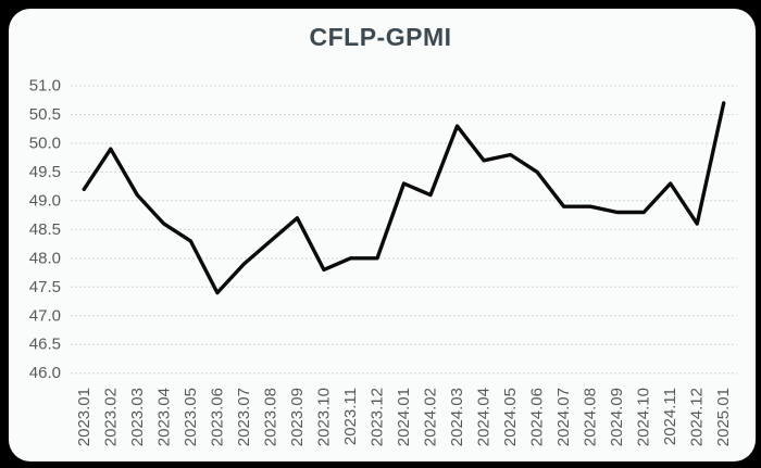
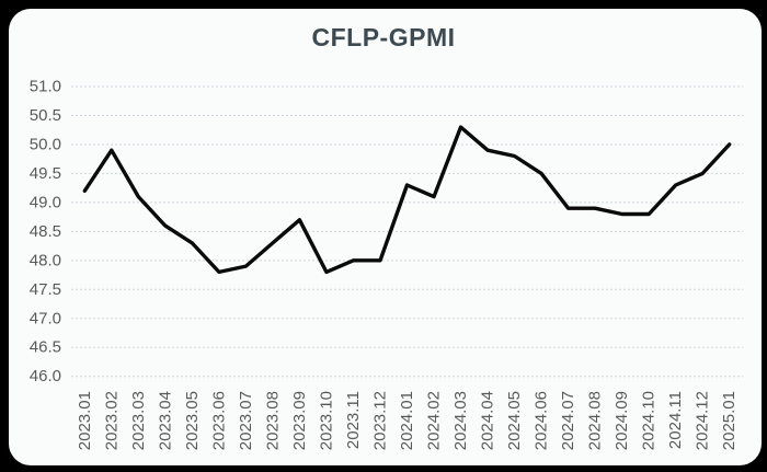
2023.06: 47.4 -> 47.8
2024.04: 49.7 -> 49.9
2024.12: 48.6 -> 49.5
2025.01: 50.7 -> 50.0
